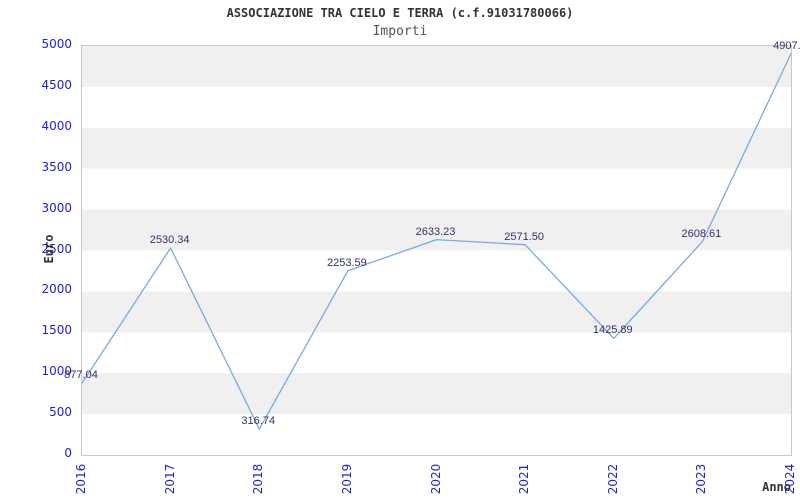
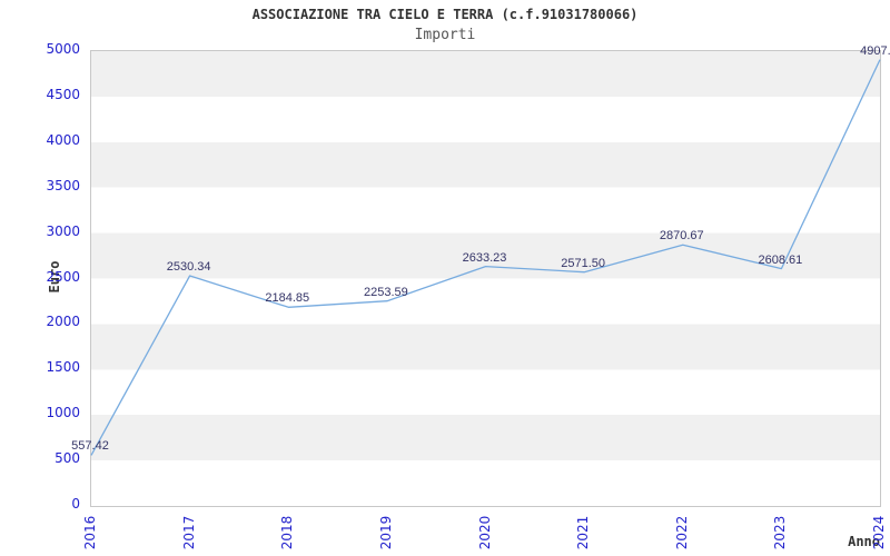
2016: 877.04 -> 557.42
2018: 316.74 -> 2184.85
2022: 1425.89 -> 2870.67
